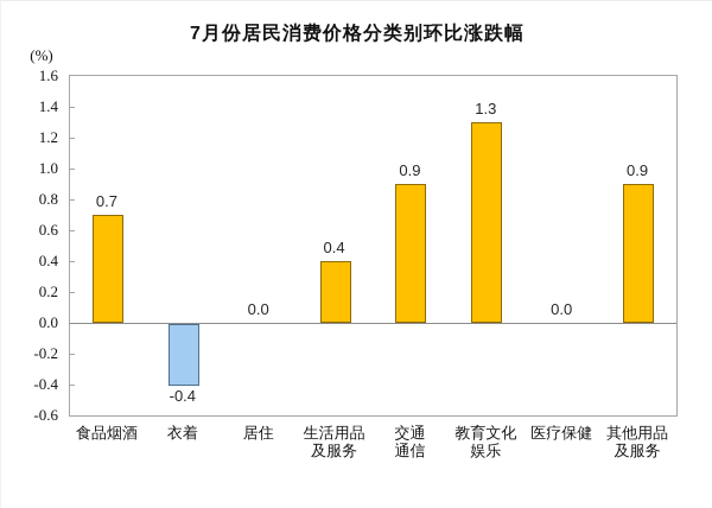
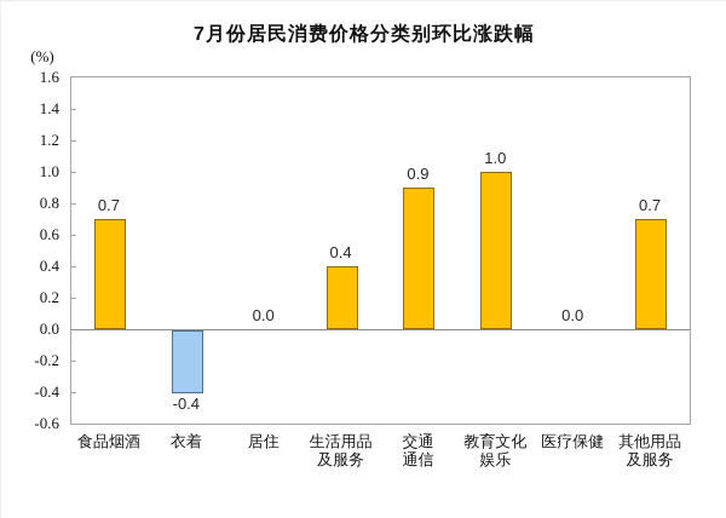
教育文化 娱乐: 1.3 -> 1.0
其他用品 及服务: 0.9 -> 0.7
